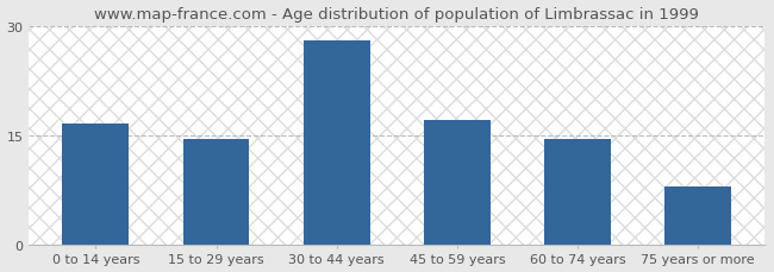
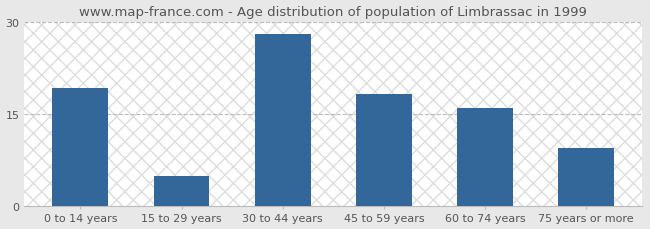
0 to 14 years: 16.5 -> 19.2
15 to 29 years: 14.5 -> 4.8
45 to 59 years: 17.0 -> 18.2
60 to 74 years: 14.5 -> 16.0
75 years or more: 8.0 -> 9.4
